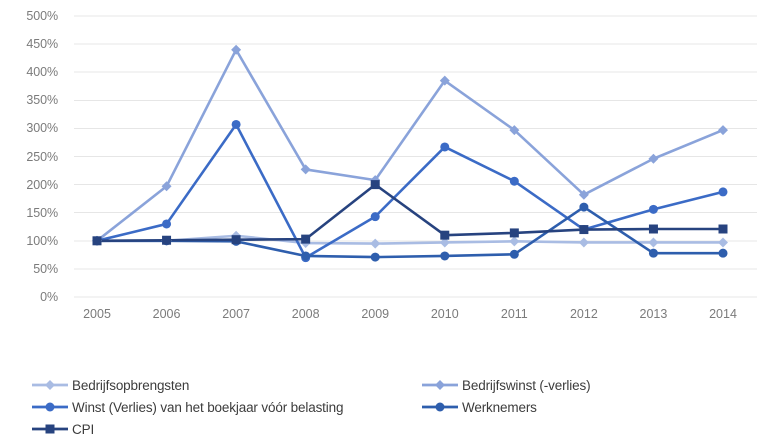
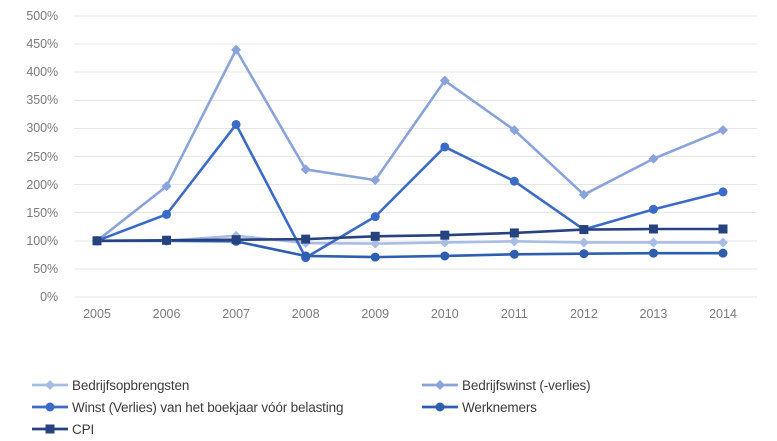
Winst (Verlies) van het boekjaar vóór belasting/2006: 130% -> 150%
CPI/2009: 200% -> 110%
Werknemers/2012: 160% -> 80%
